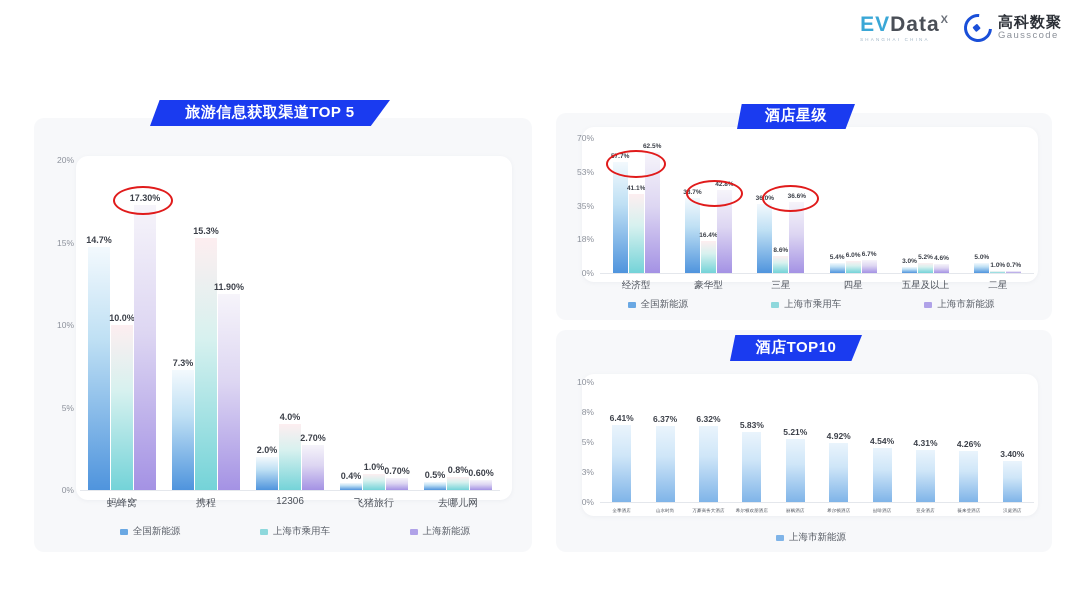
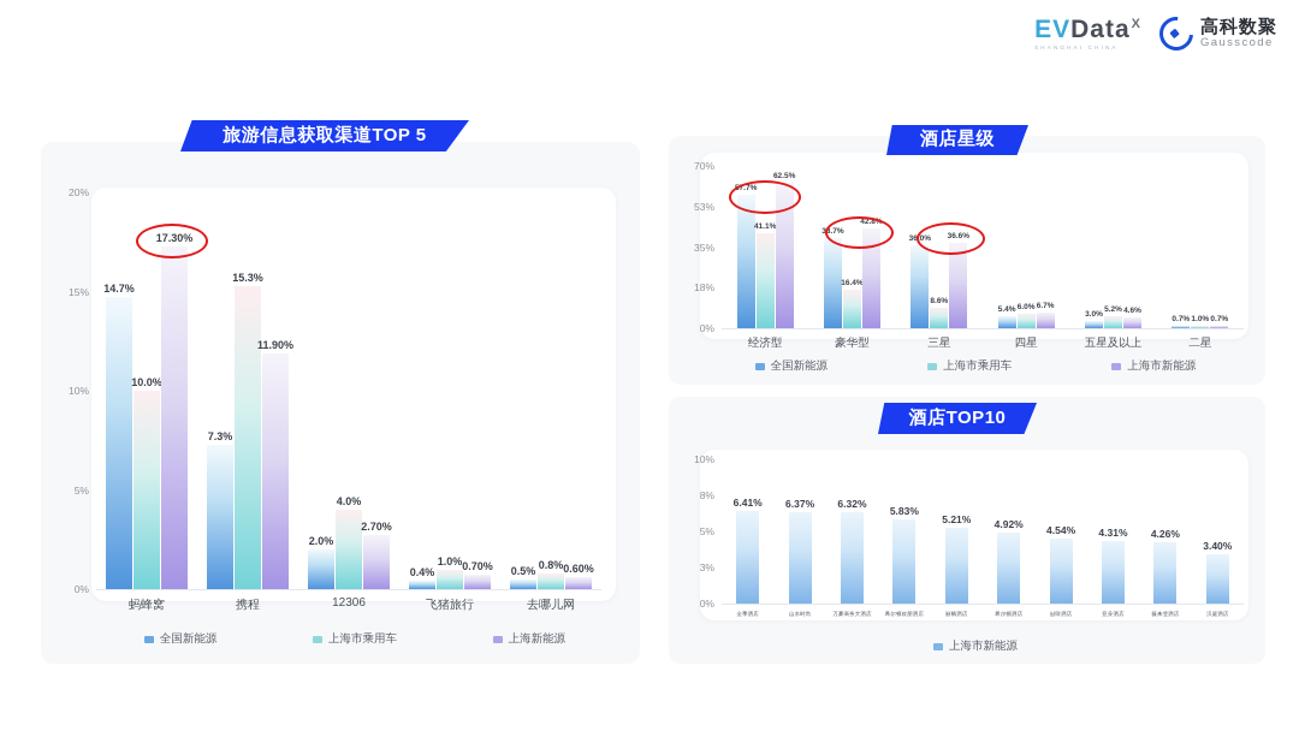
酒店星级/全国新能源/二星: 5.0% -> 0.7%
